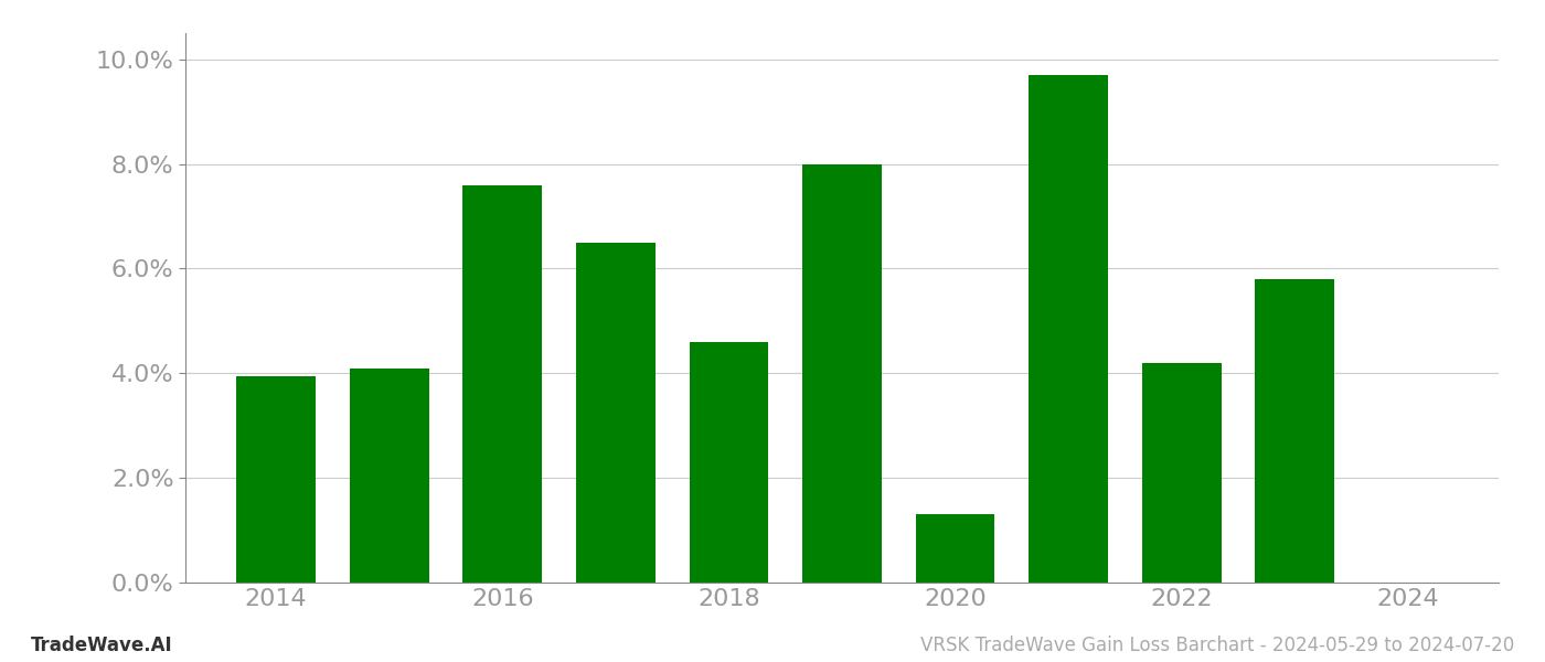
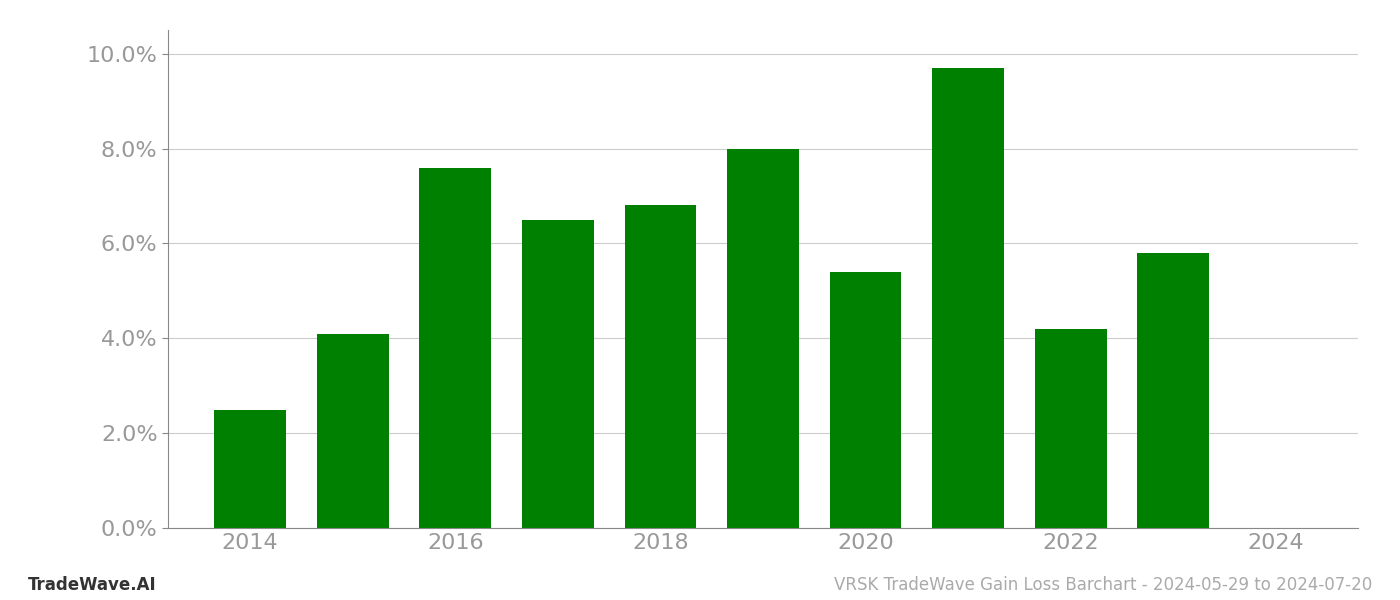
2014: 3.95% -> 2.48%
2018: 4.60% -> 6.80%
2020: 1.30% -> 5.40%
